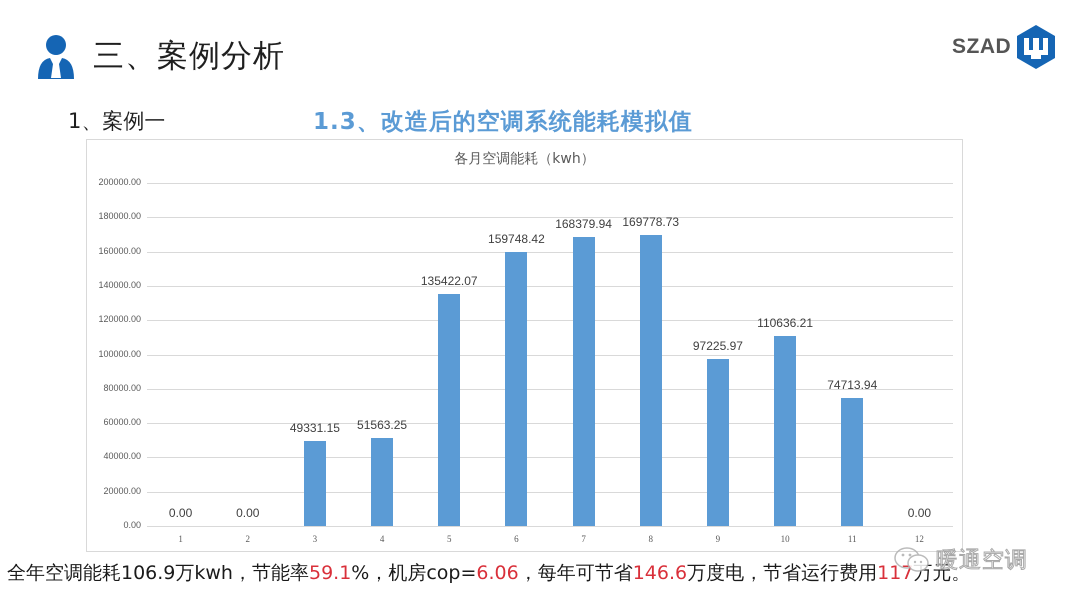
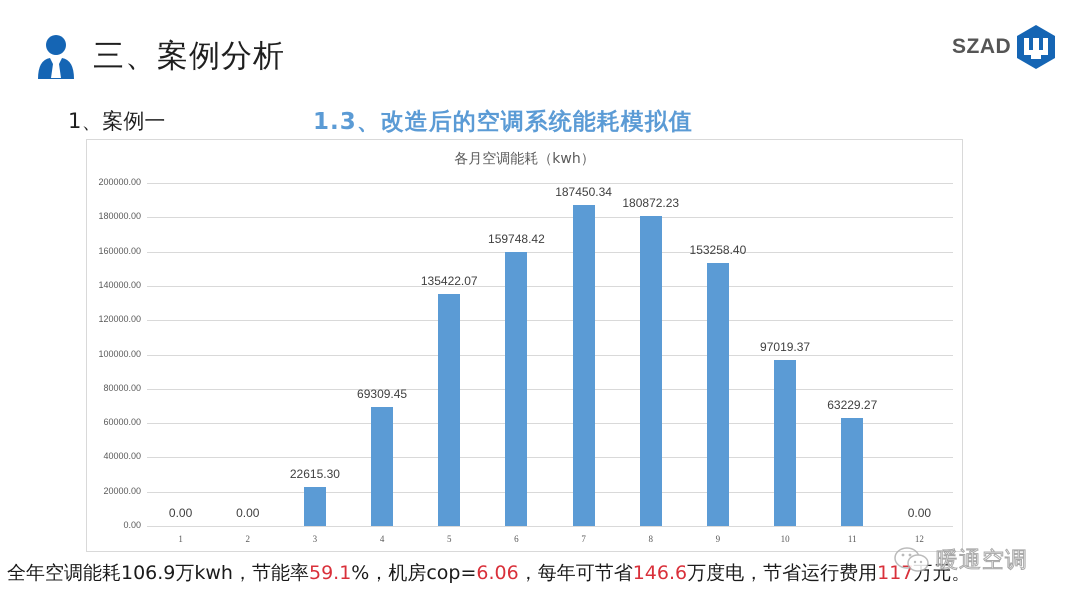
3: 49331.15 -> 22615.30
4: 51563.25 -> 69309.45
7: 168379.94 -> 187450.34
8: 169778.73 -> 180872.23
9: 97225.97 -> 153258.40
10: 110636.21 -> 97019.37
11: 74713.94 -> 63229.27
